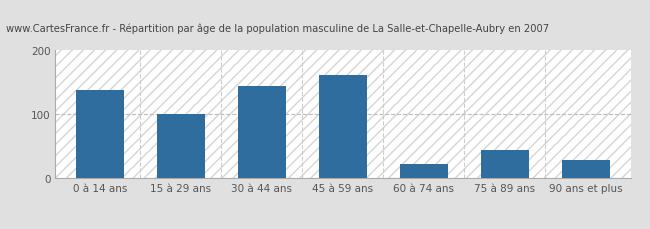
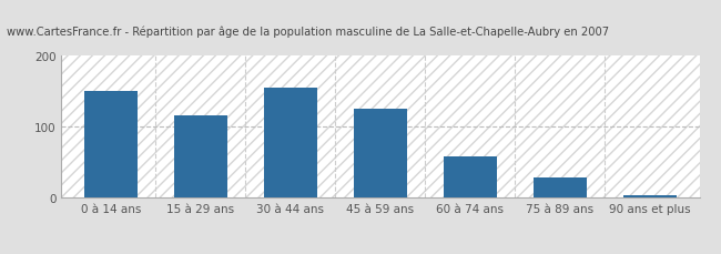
0 à 14 ans: 138 -> 150
15 à 29 ans: 100 -> 115
30 à 44 ans: 144 -> 155
45 à 59 ans: 160 -> 125
60 à 74 ans: 22 -> 58
75 à 89 ans: 44 -> 28
90 ans et plus: 28 -> 4
